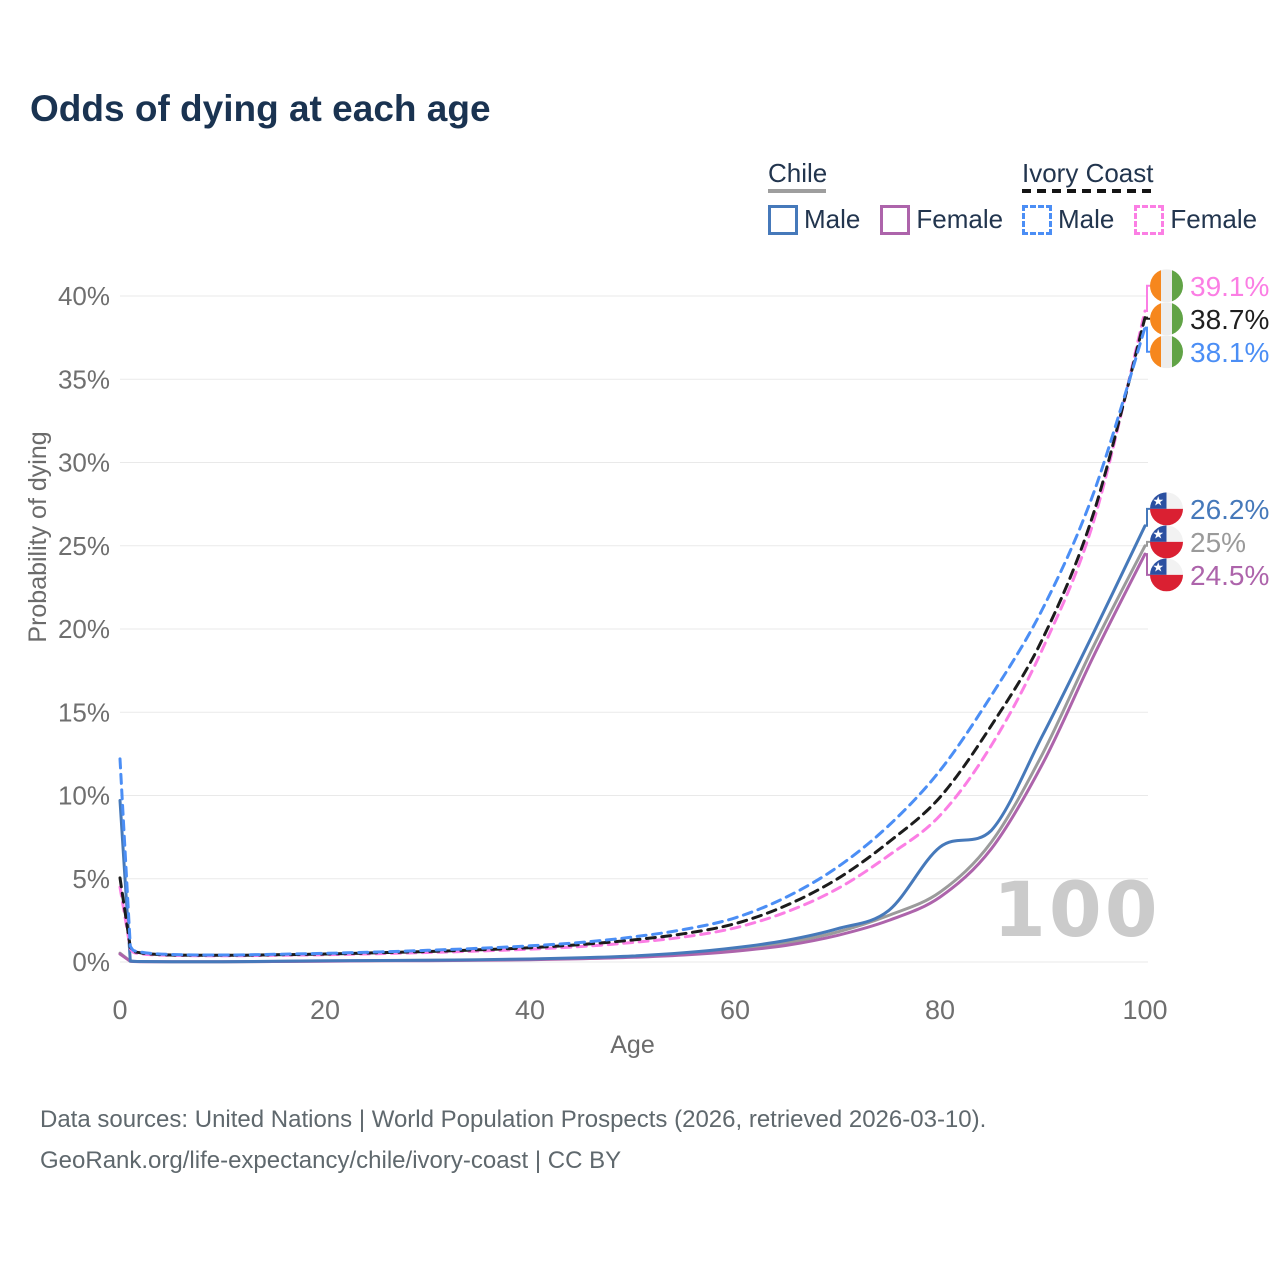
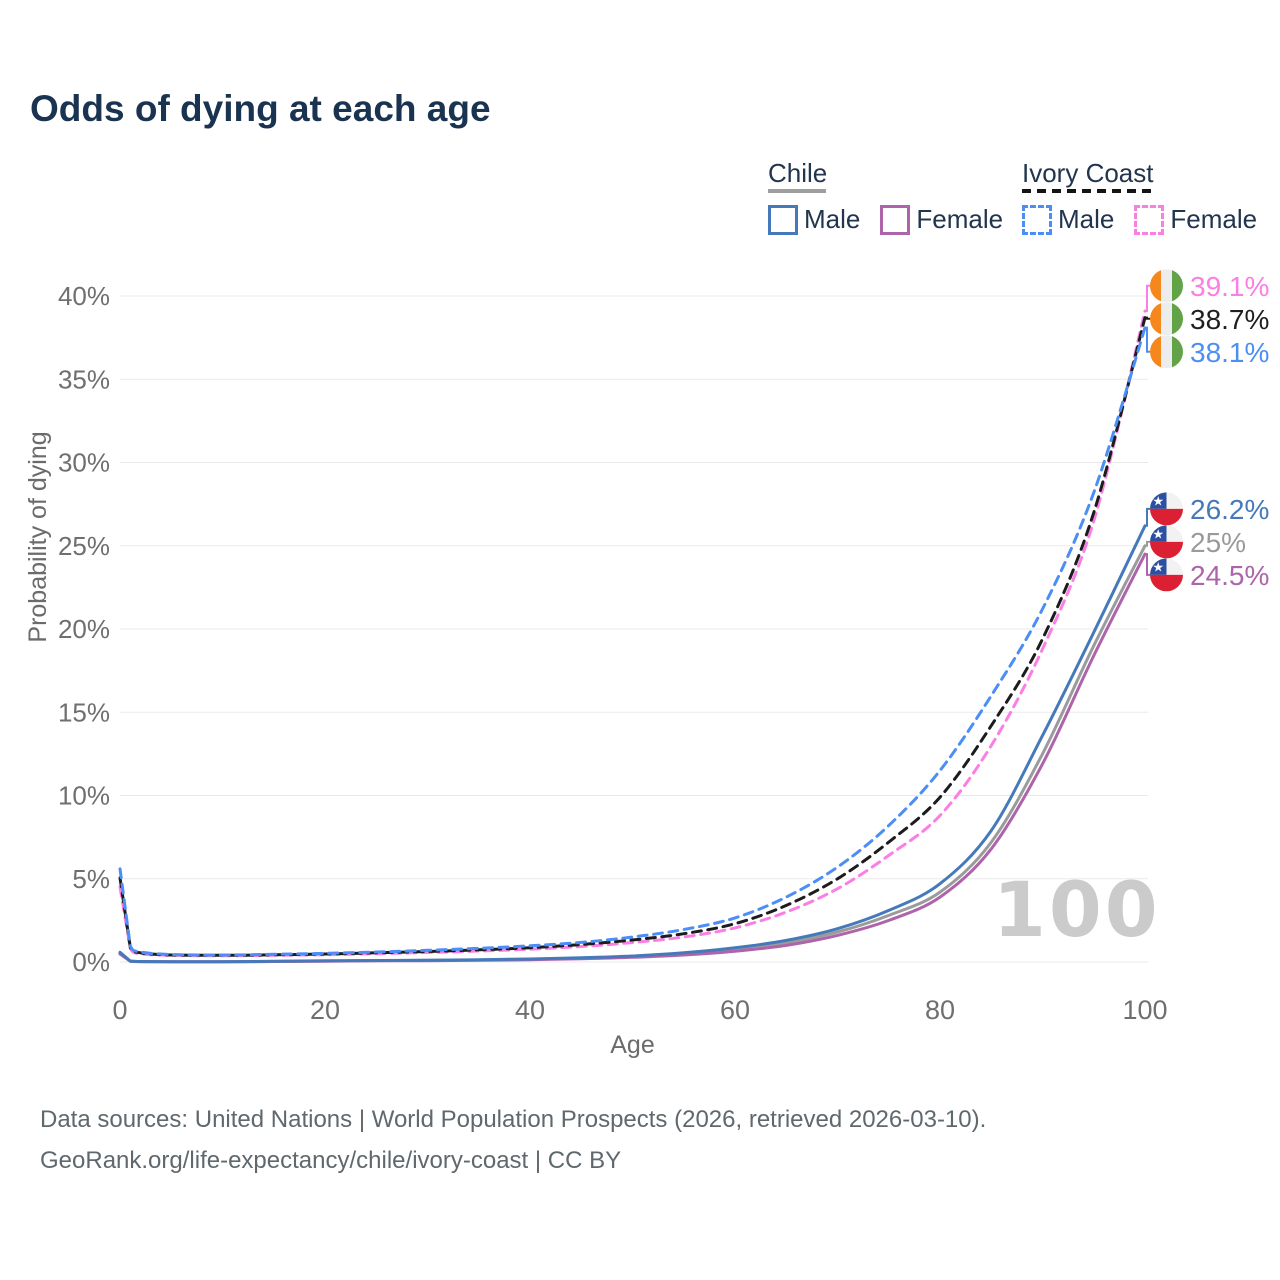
Chile Male/0: 9.7% -> 0.6%
Ivory Coast Male/0: 12.2% -> 5.6%
Chile Male/80: 6.9% -> 4.7%
